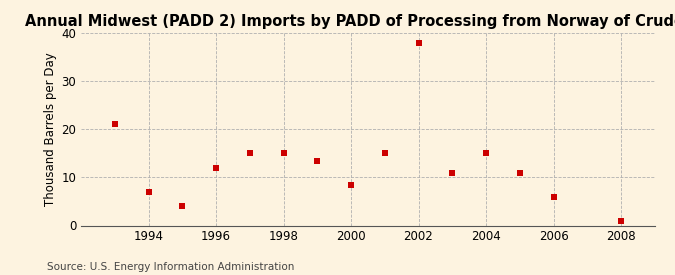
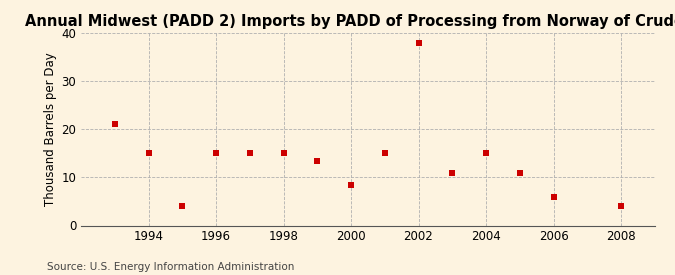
1994: 7.0 -> 15.0
1996: 12.0 -> 15.0
2008: 1.0 -> 4.0
